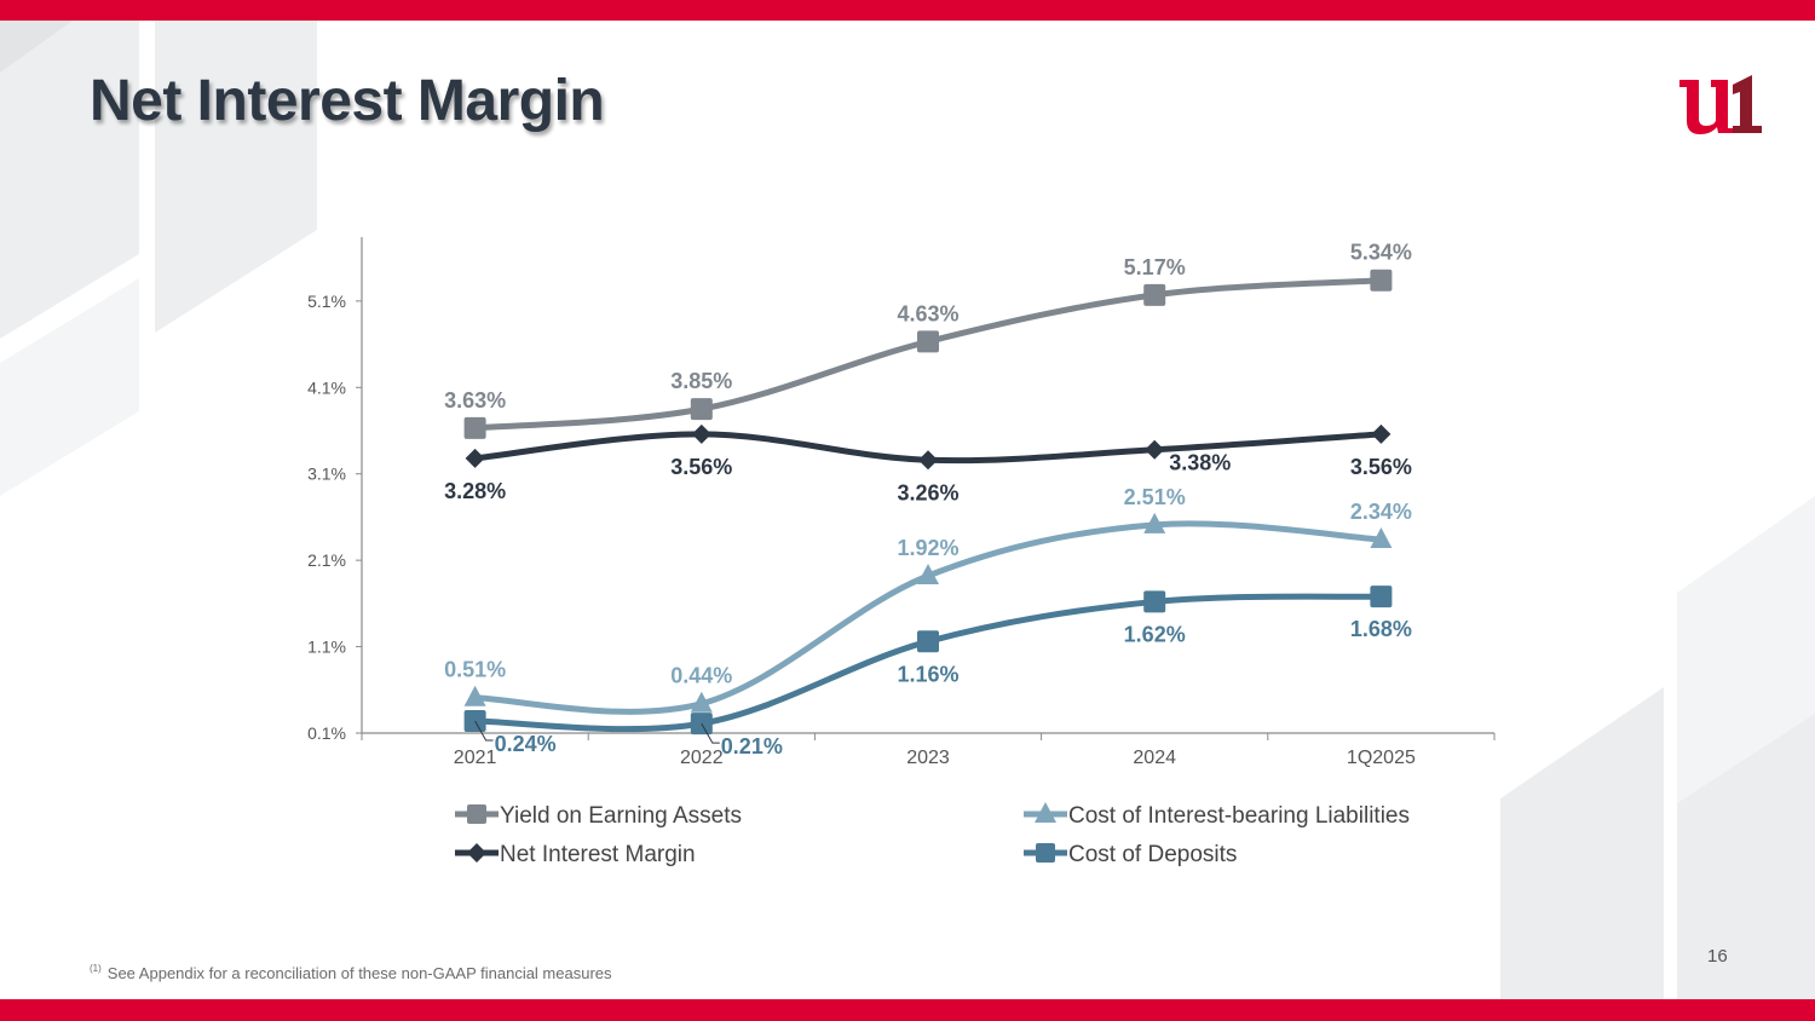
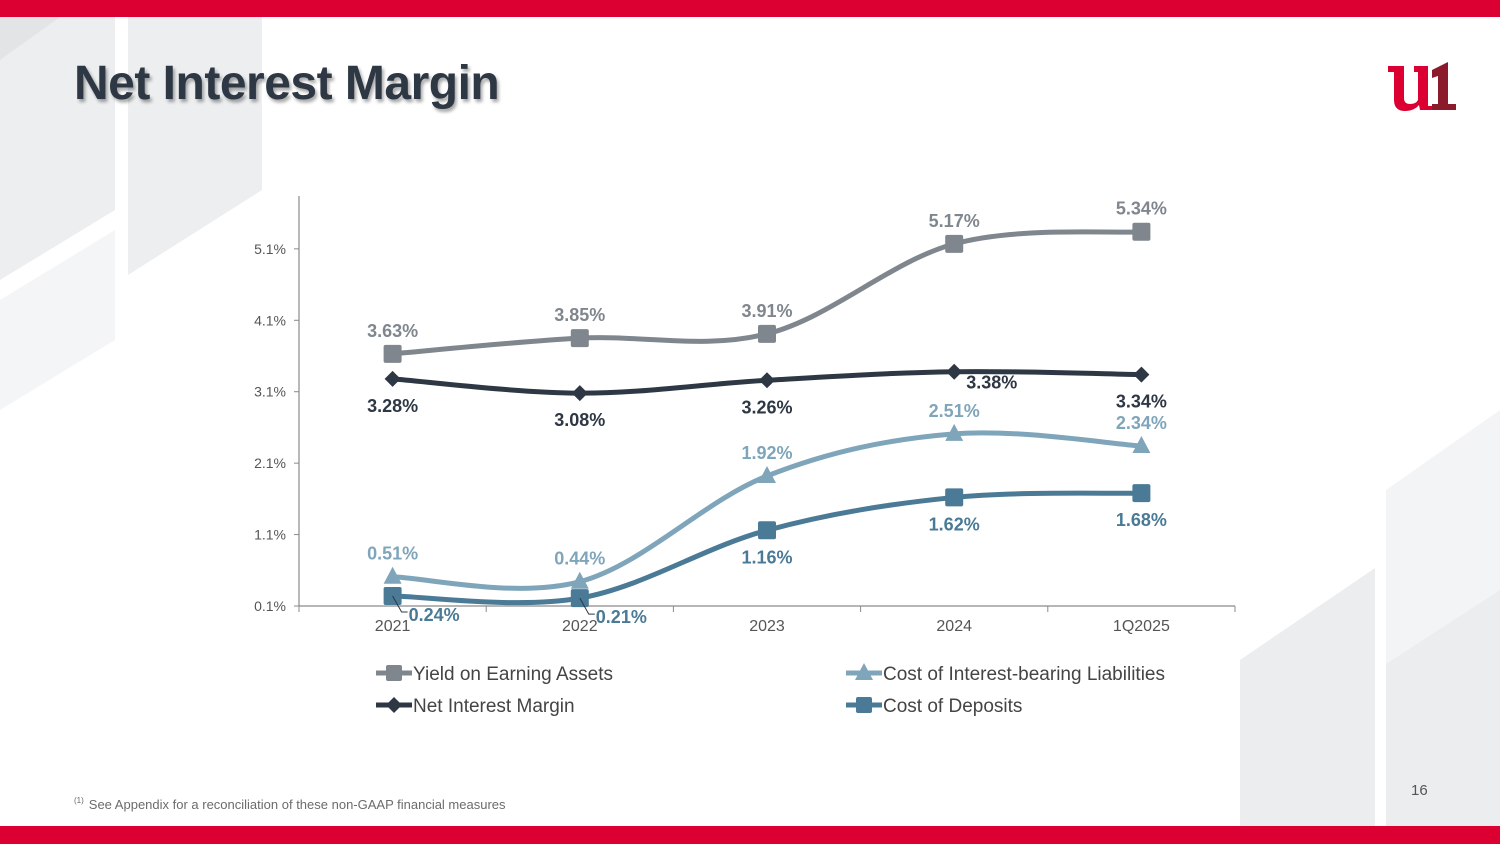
Net Interest Margin/2022: 3.56% -> 3.08%
Yield on Earning Assets/2023: 4.63% -> 3.91%
Net Interest Margin/1Q2025: 3.56% -> 3.34%
